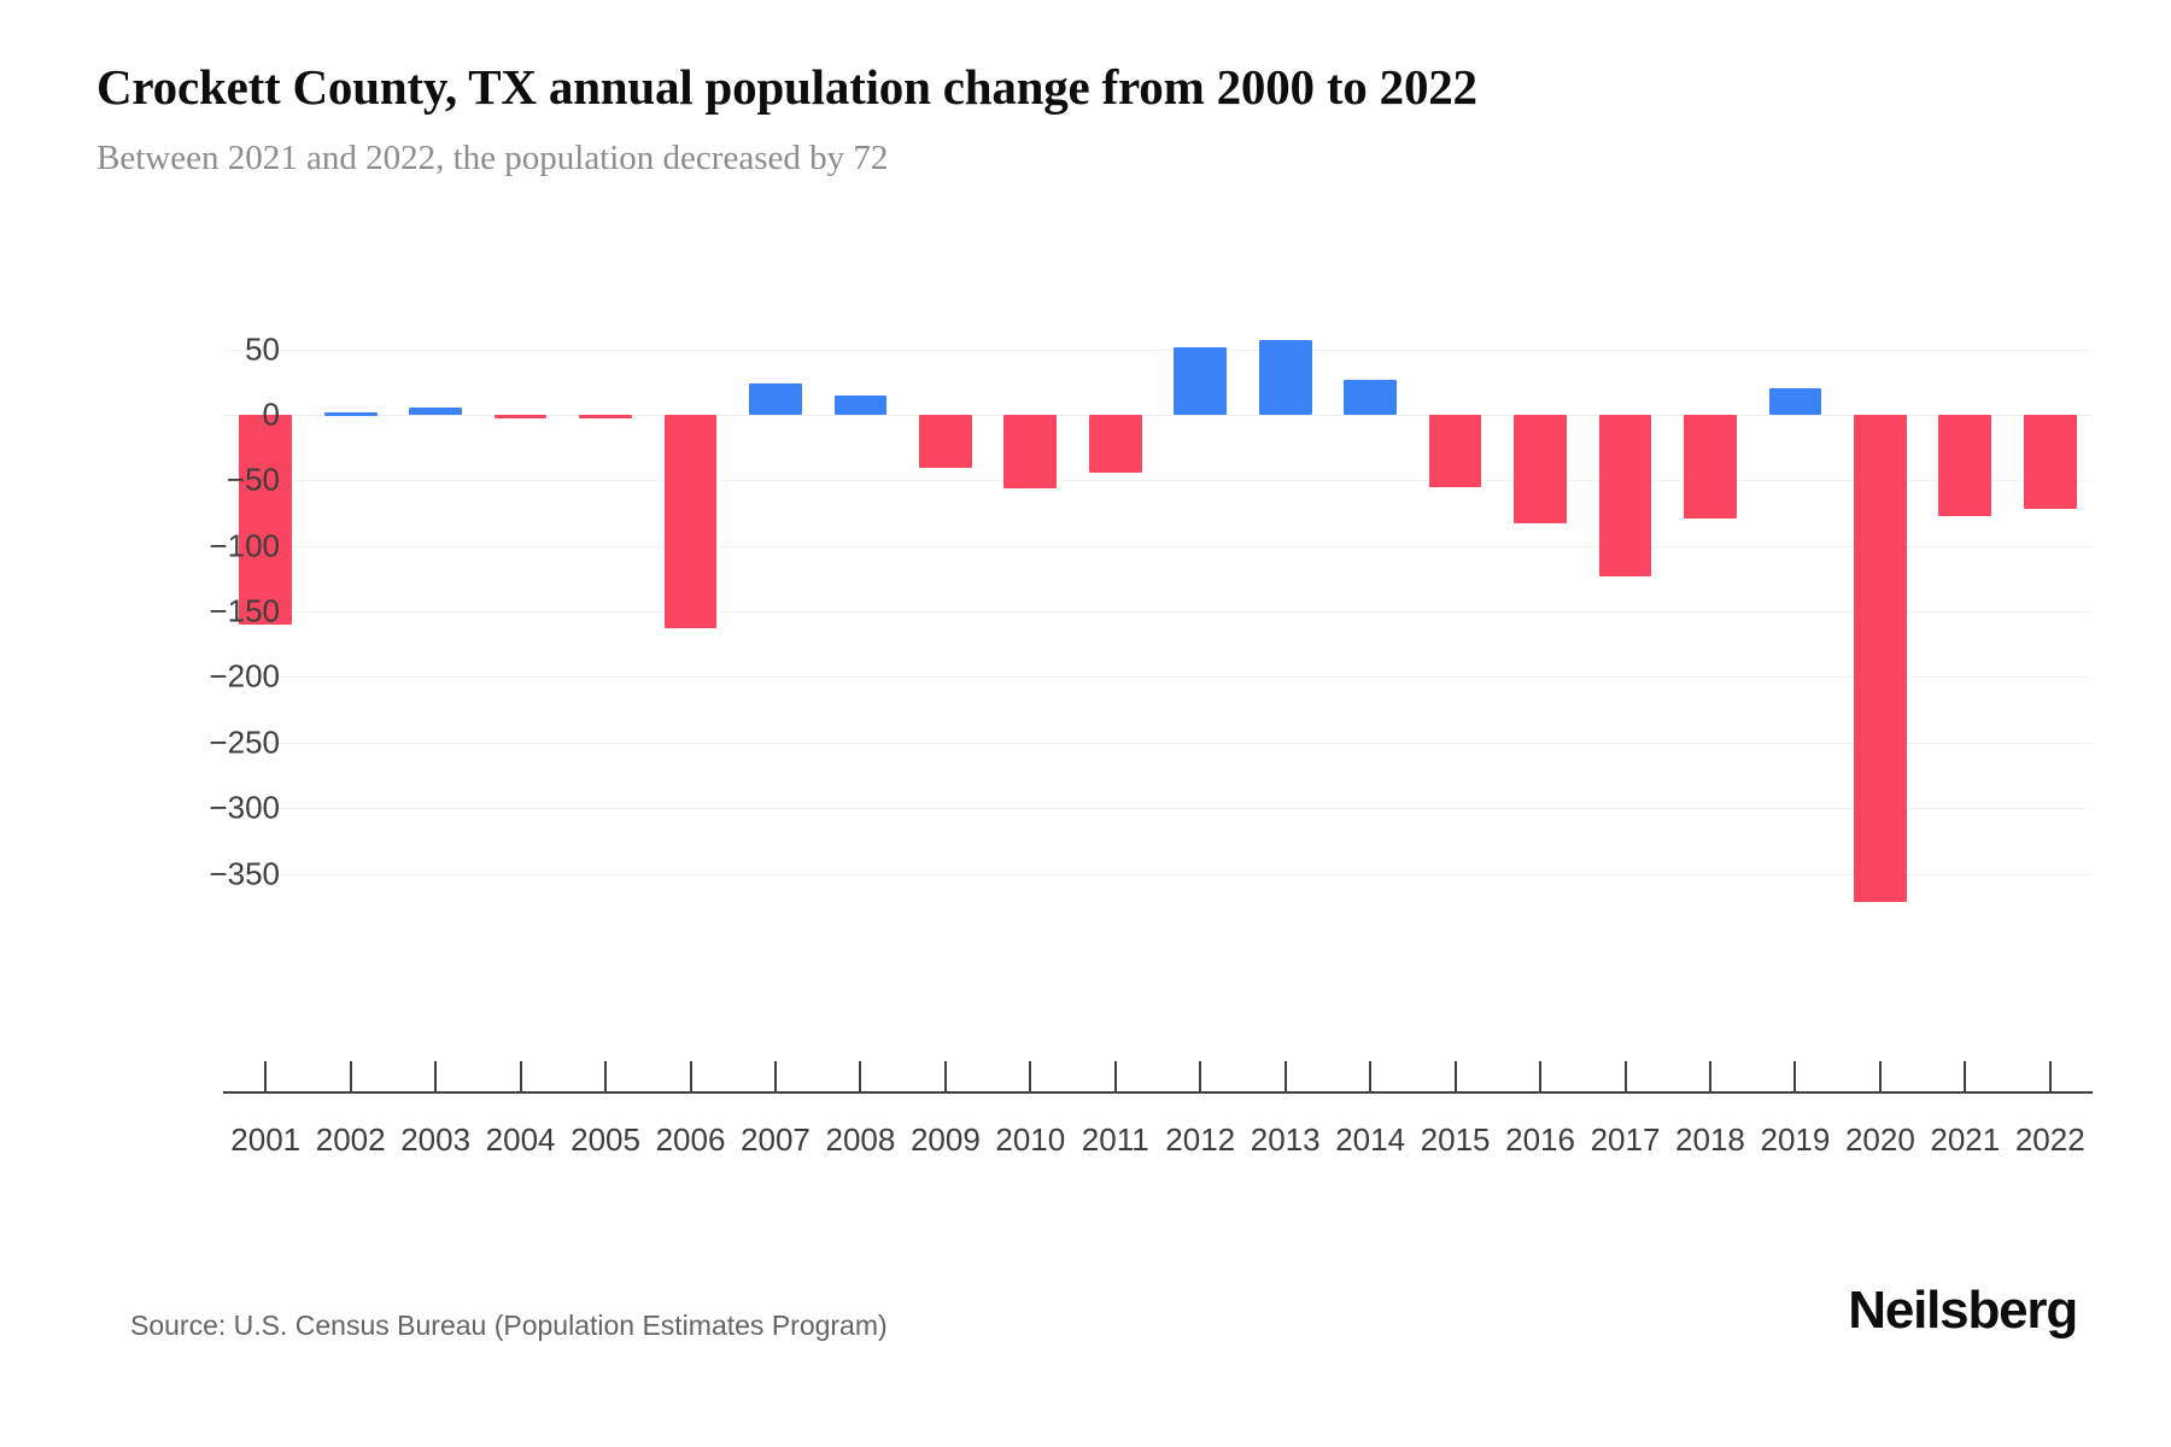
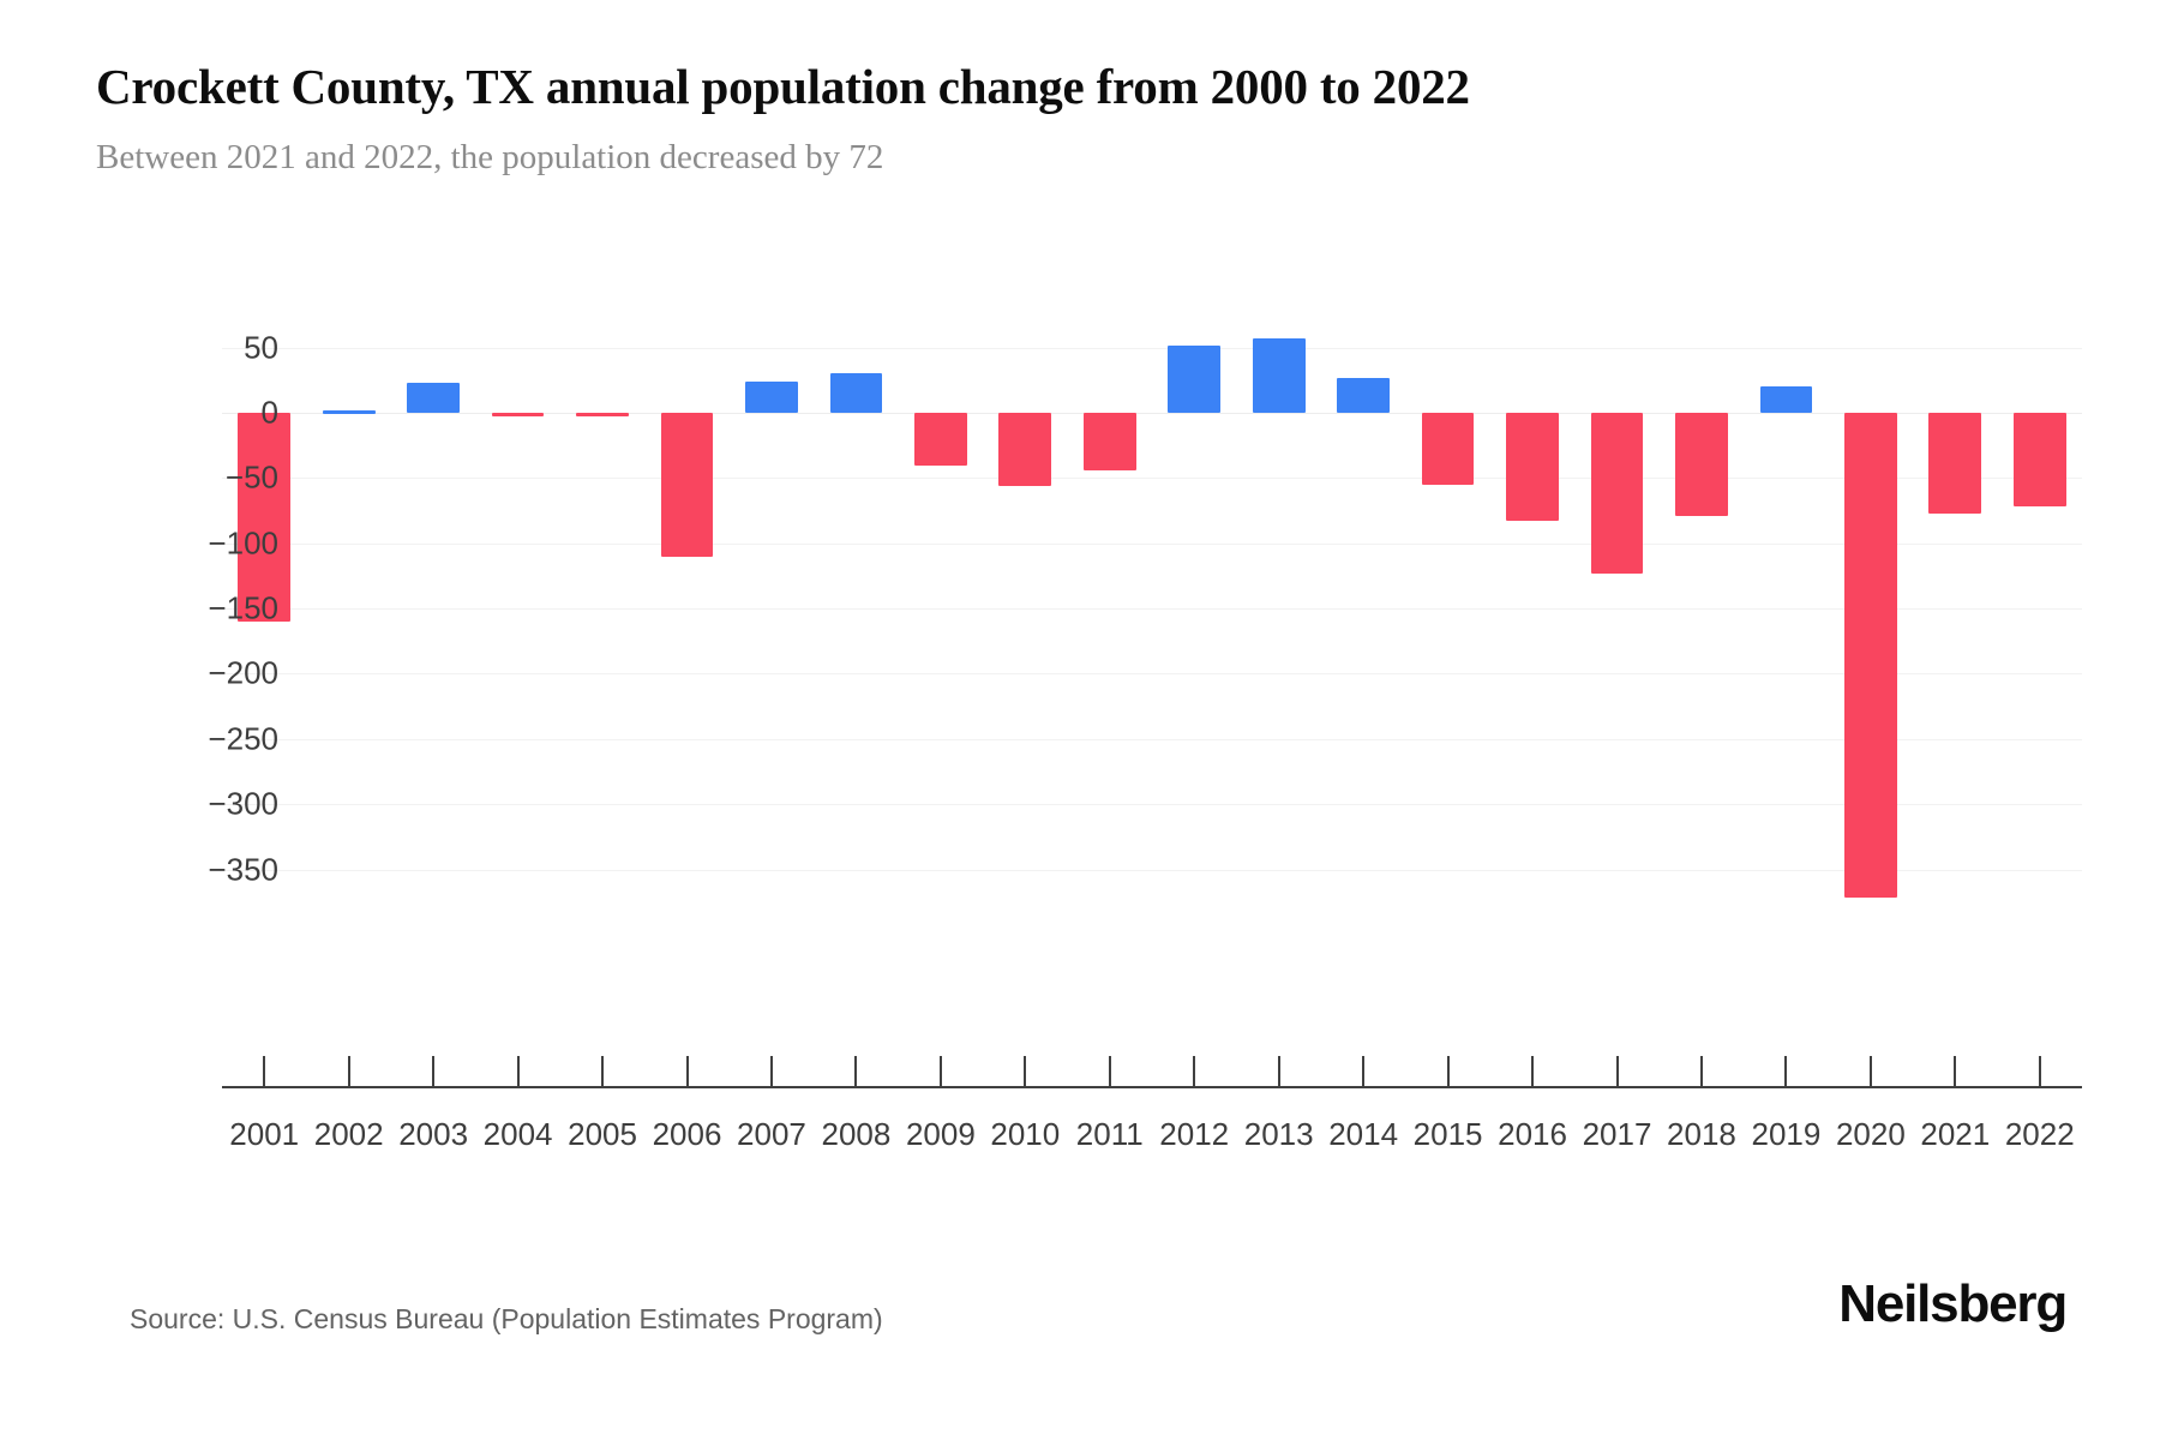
2003: 6 -> 23
2006: -163 -> -110
2008: 15 -> 30
